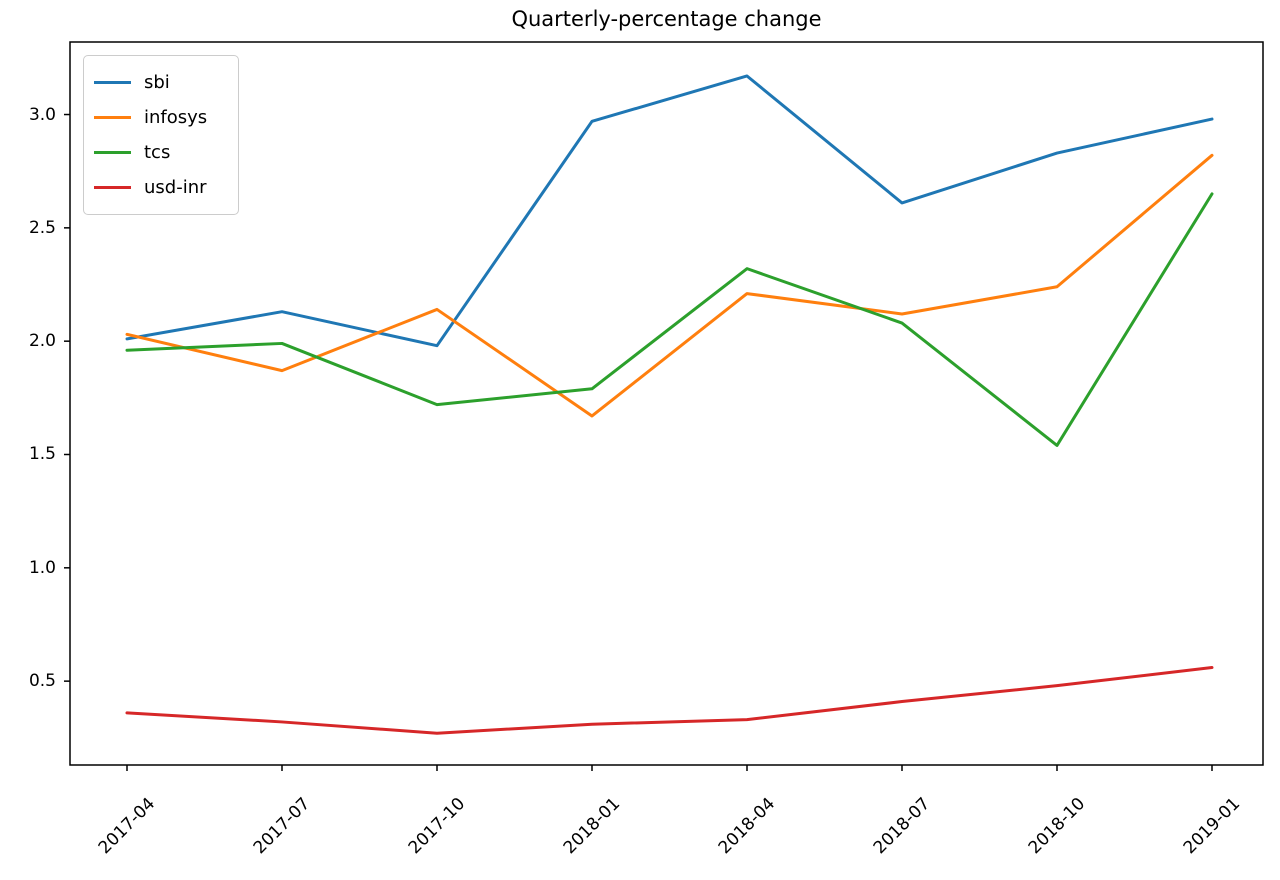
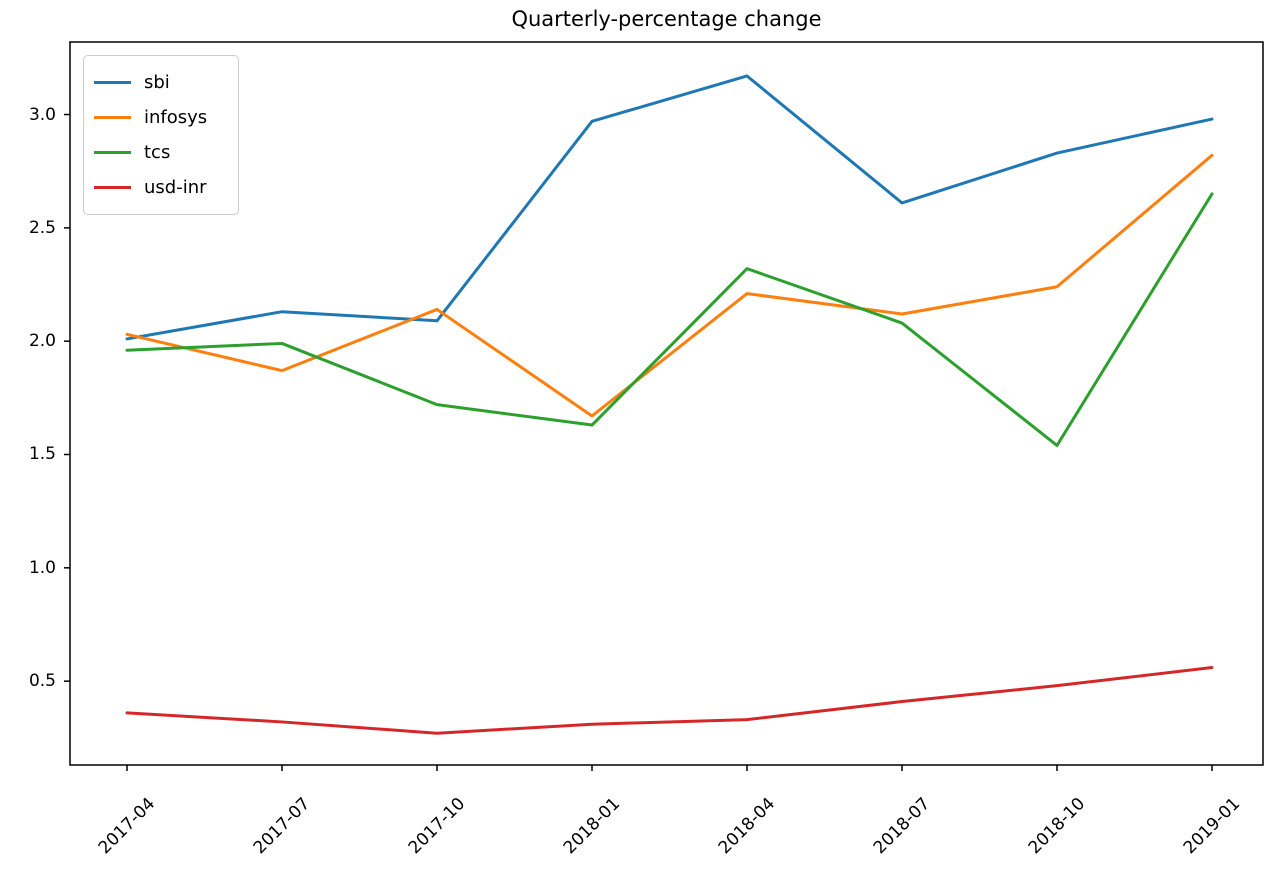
sbi/2017-10: 1.98 -> 2.09
tcs/2018-01: 1.79 -> 1.63
